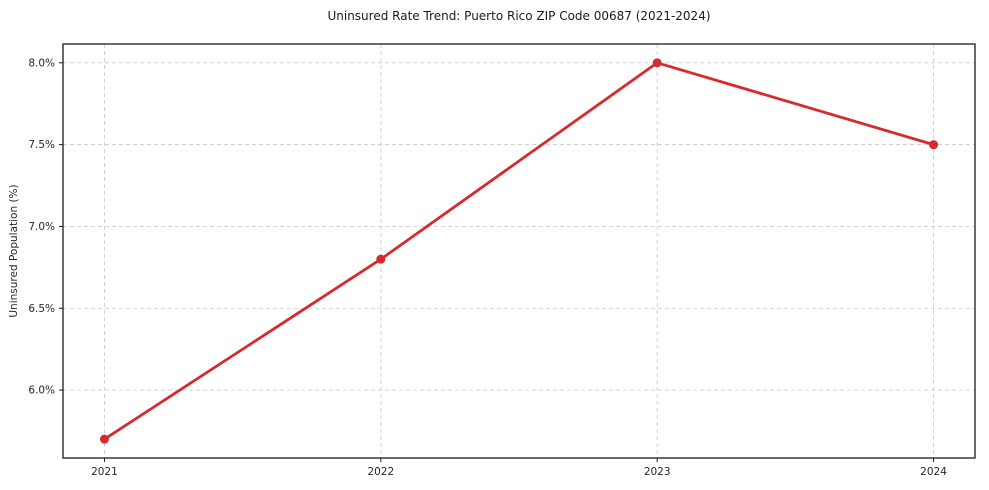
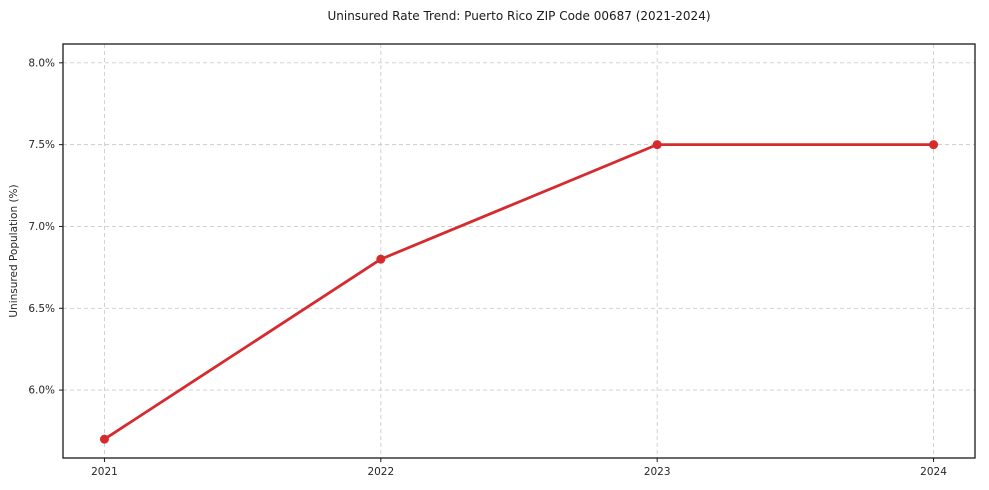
2023: 8.0% -> 7.5%
